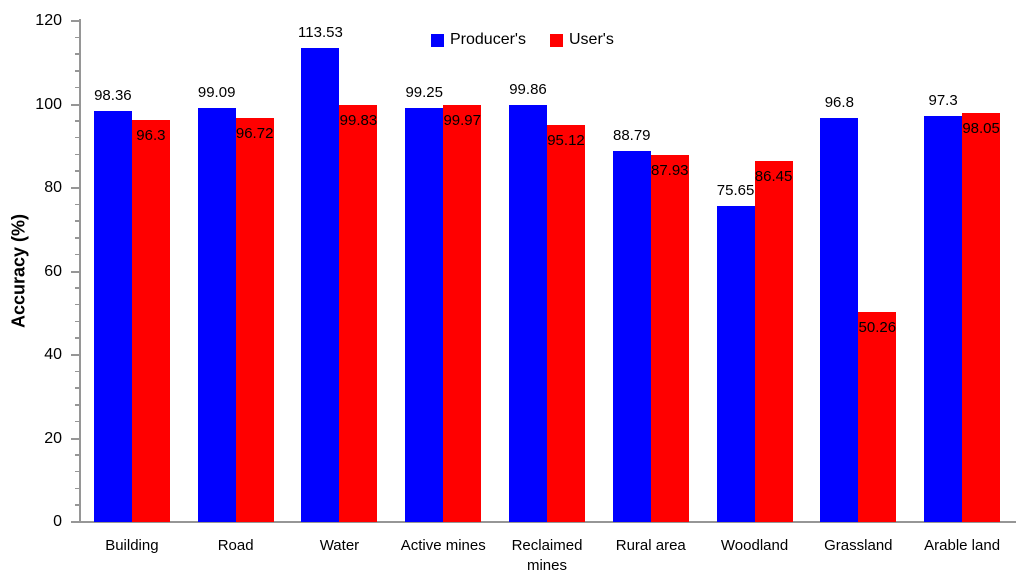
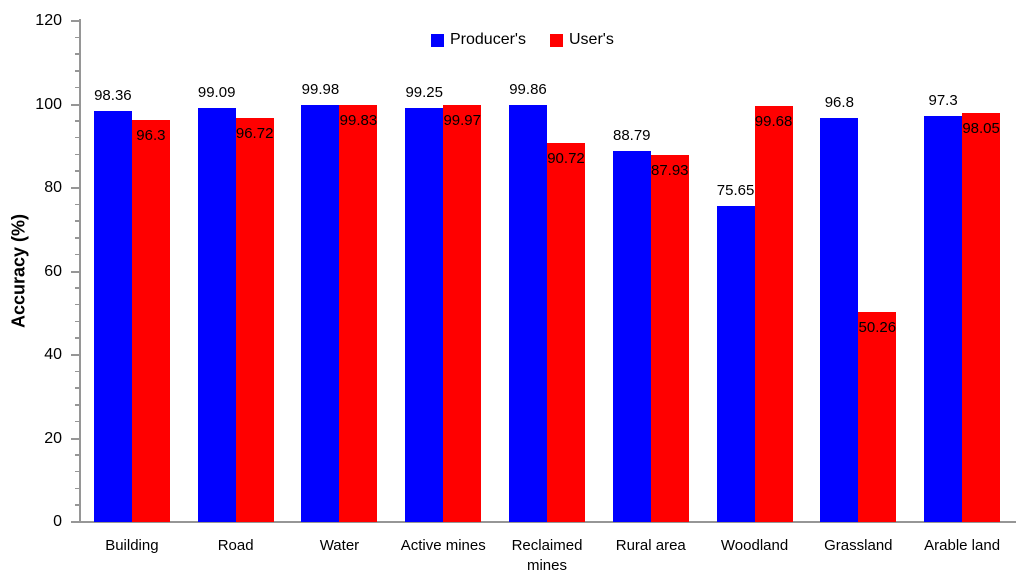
Producer's/Water: 113.53 -> 99.98
User's/Reclaimed mines: 95.12 -> 90.72
User's/Woodland: 86.45 -> 99.68
